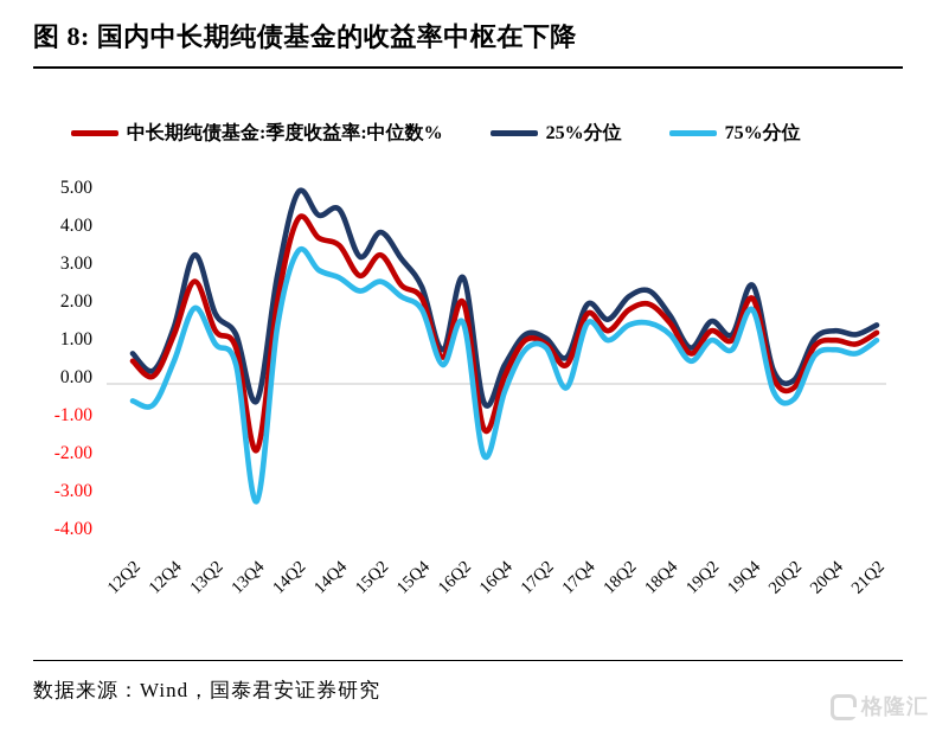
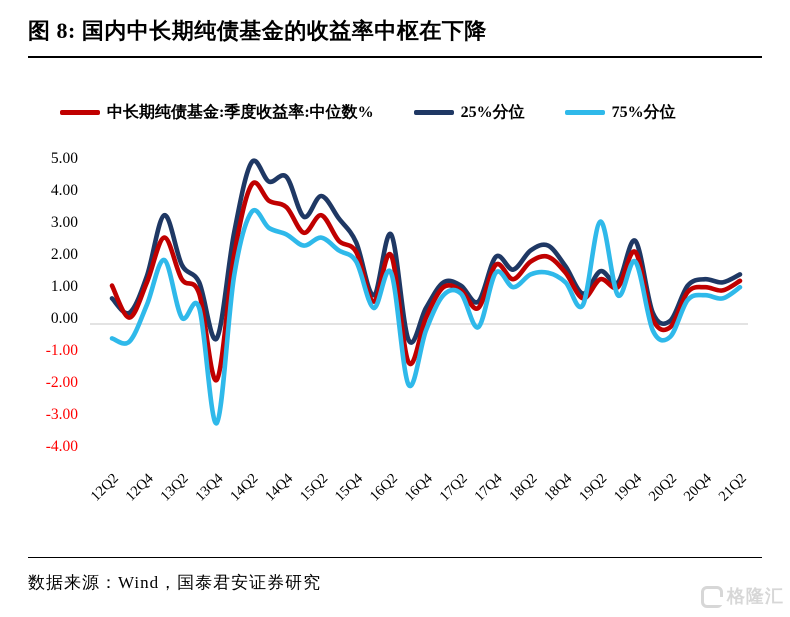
中长期纯债基金:季度收益率:中位数%/12Q2: 0.6 -> 1.2
75%分位/13Q2: 1.1 -> 0.2
75%分位/19Q2: 1.1 -> 3.2
